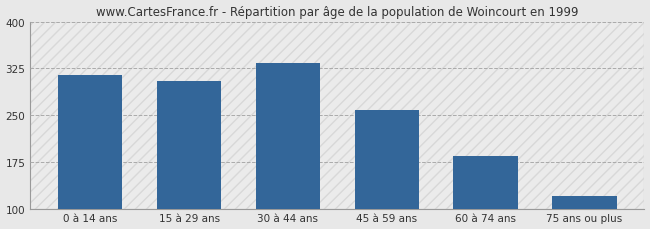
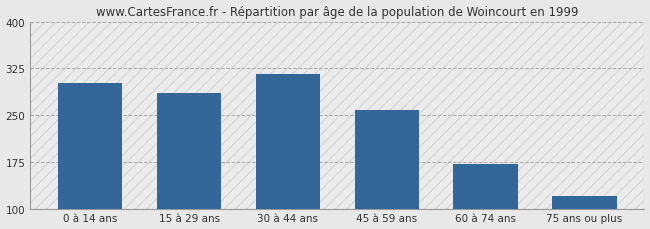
0 à 14 ans: 315 -> 302
15 à 29 ans: 305 -> 286
30 à 44 ans: 333 -> 316
60 à 74 ans: 185 -> 172
